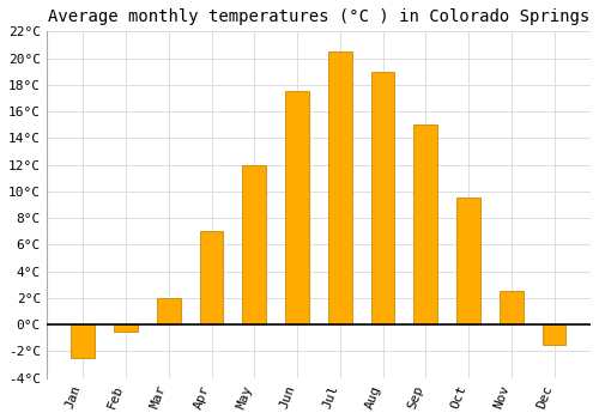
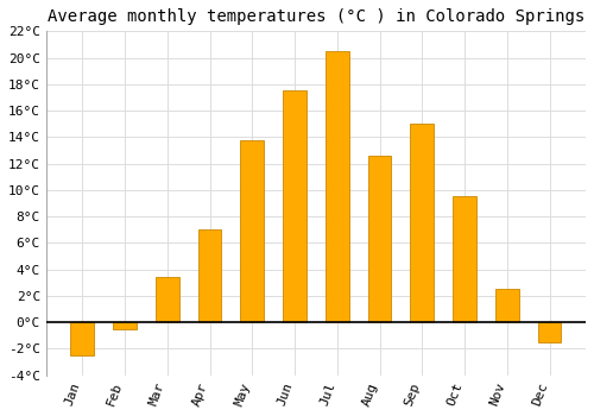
Mar: 2.0°C -> 3.4°C
May: 12.0°C -> 13.8°C
Aug: 19.0°C -> 12.6°C
